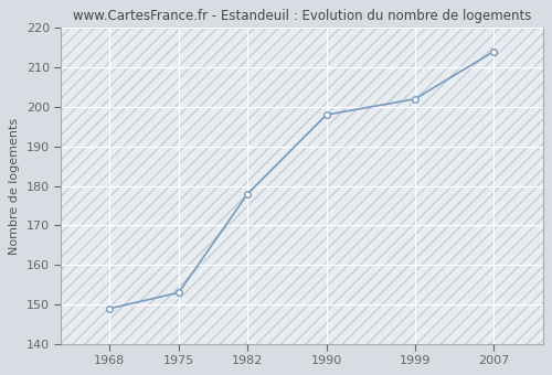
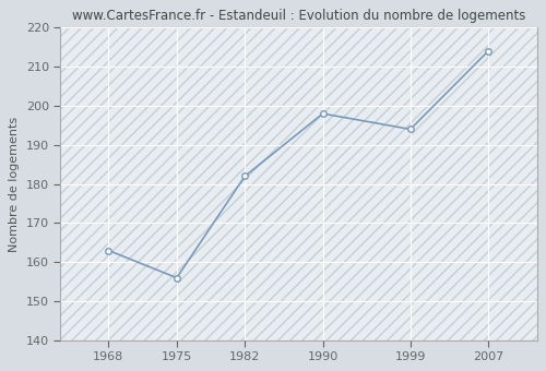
1968: 149 -> 163
1975: 153 -> 156
1982: 178 -> 182
1999: 202 -> 194
